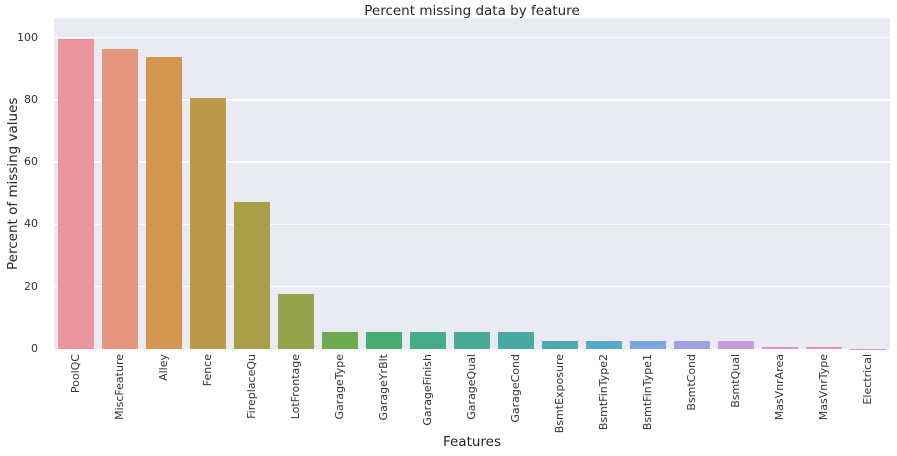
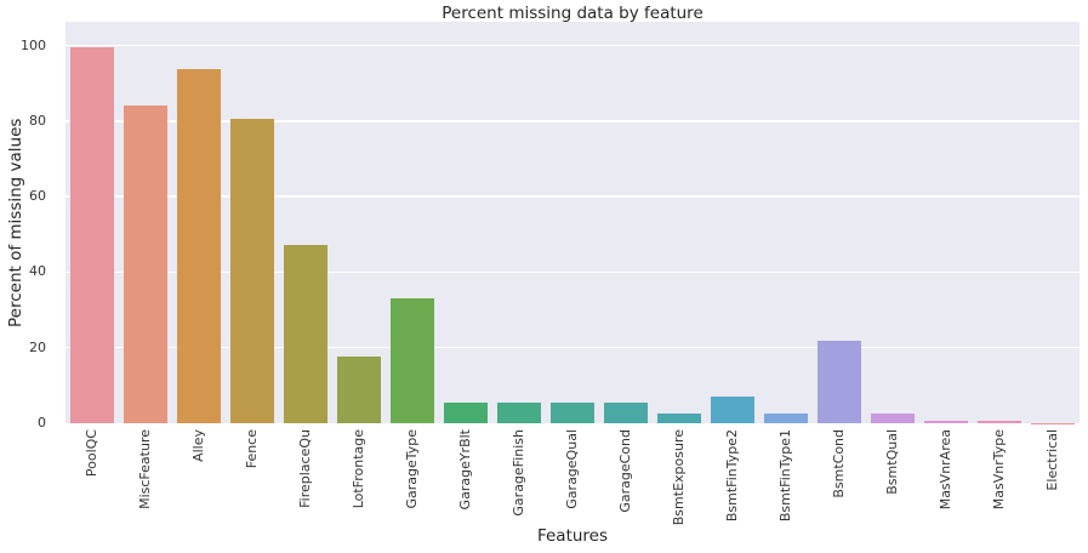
MiscFeature: 96 -> 84
GarageType: 6 -> 33
BsmtFinType2: 3 -> 7
BsmtCond: 2 -> 22
